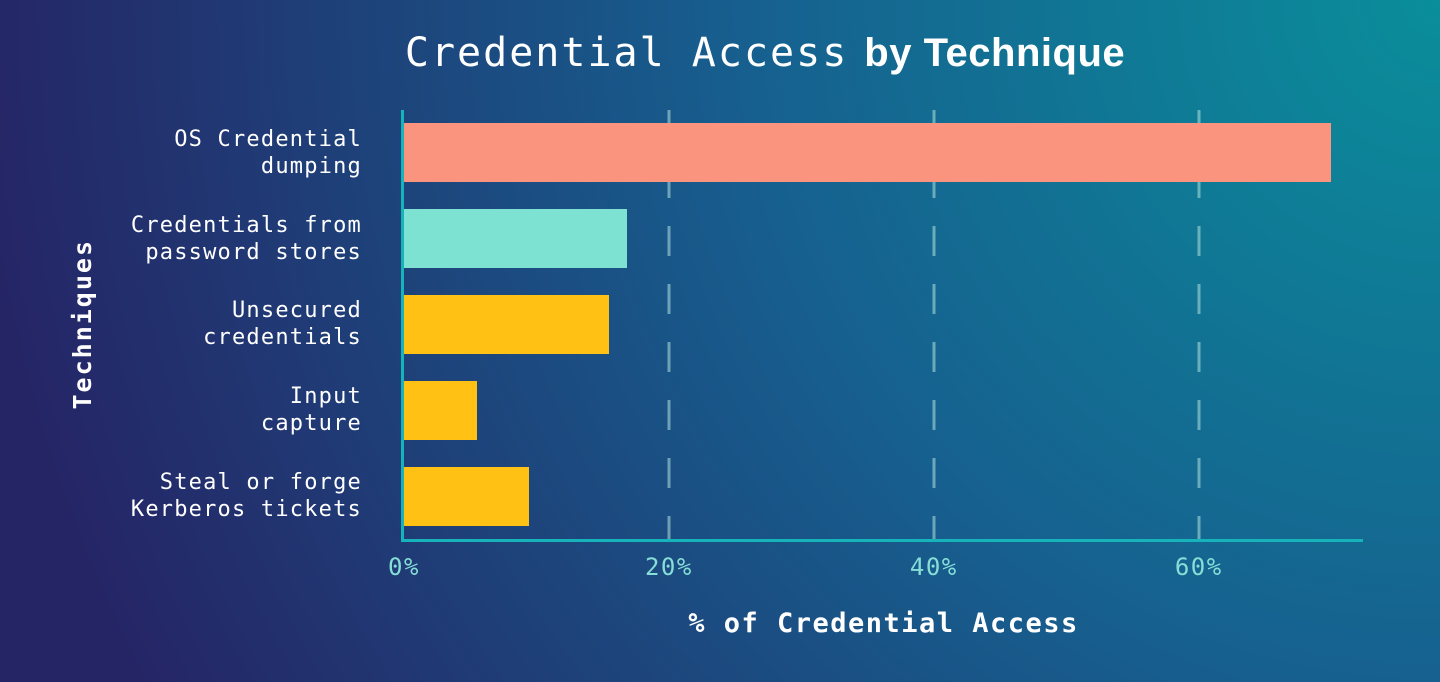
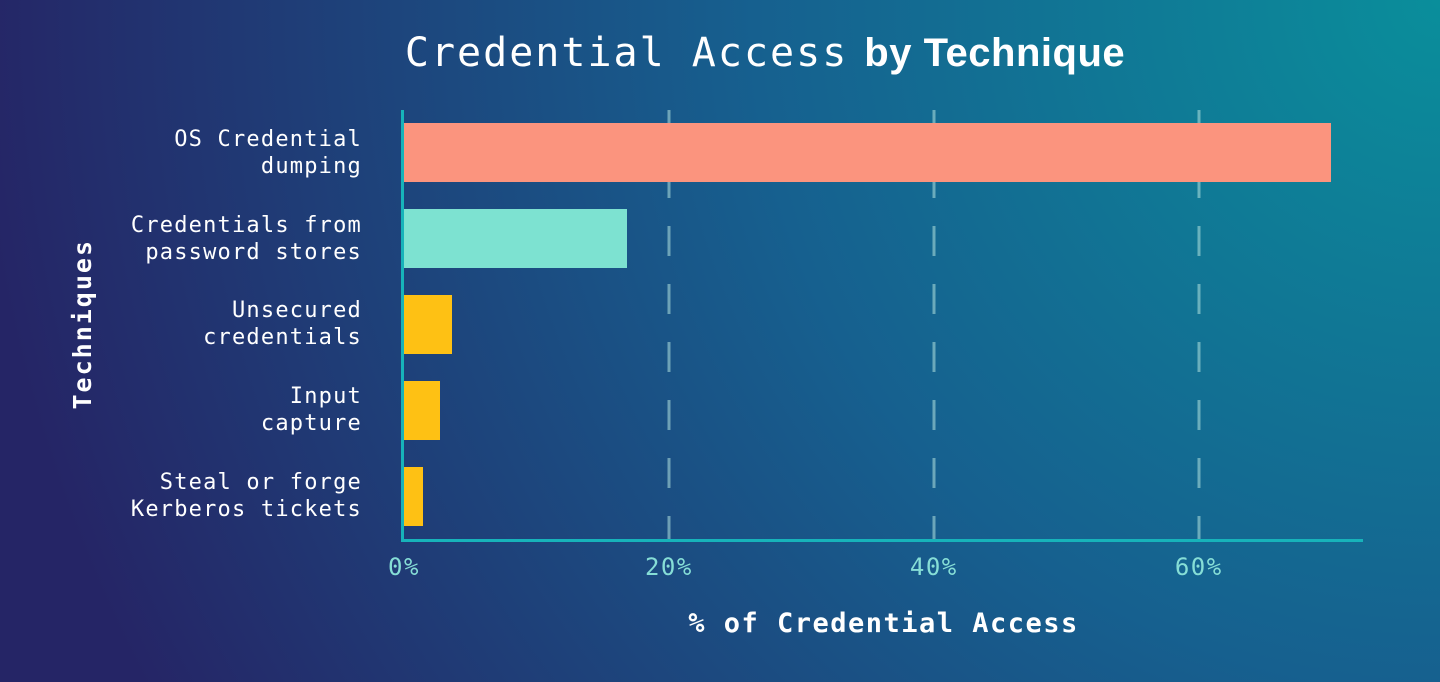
Unsecured credentials: 15.5% -> 3.6%
Input capture: 5.5% -> 2.7%
Steal or forge Kerberos tickets: 9.4% -> 1.4%
